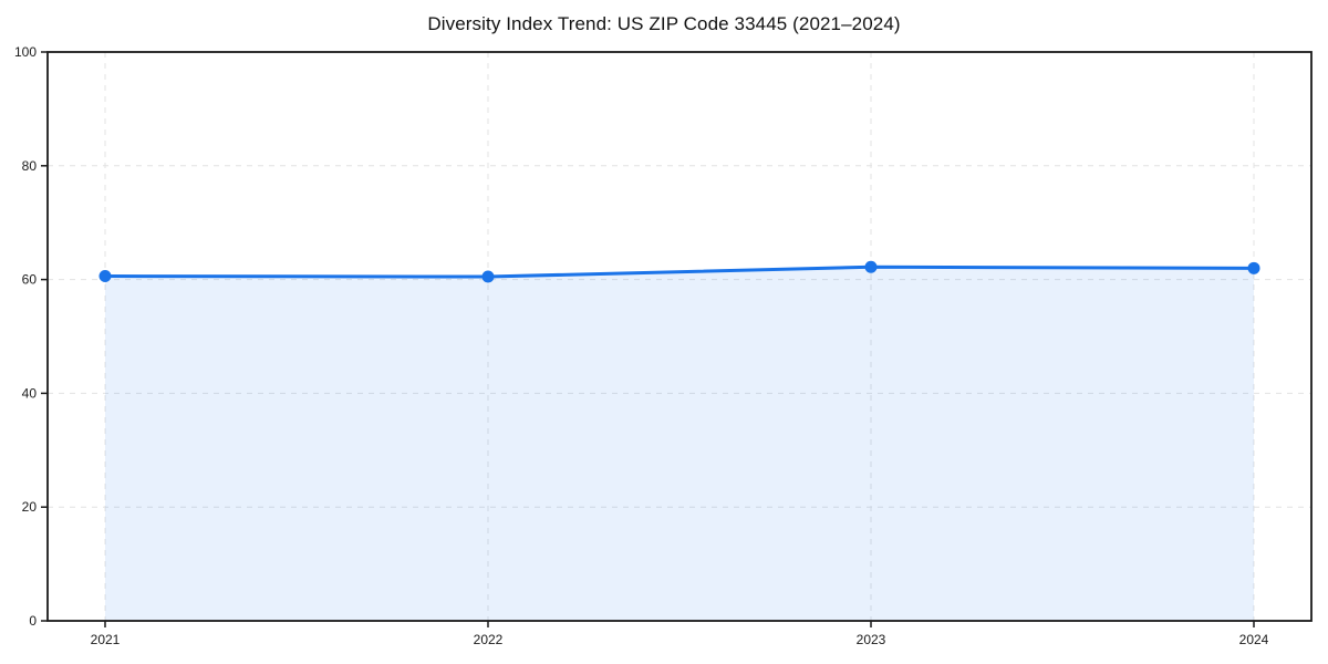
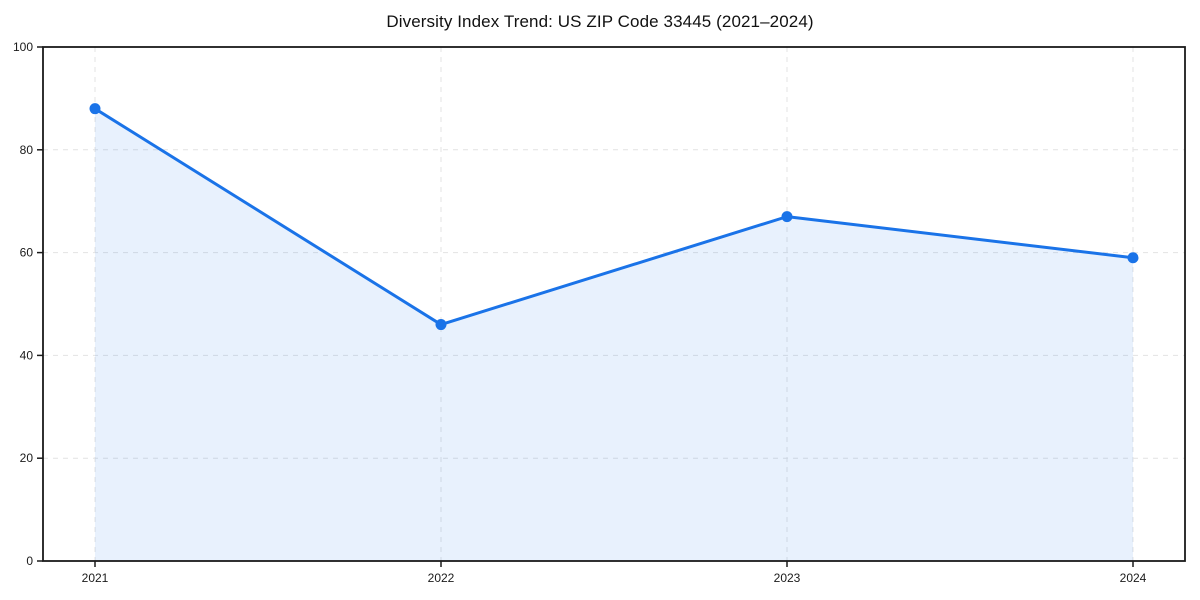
2021: 61 -> 88
2022: 60 -> 46
2023: 62 -> 67
2024: 62 -> 59
